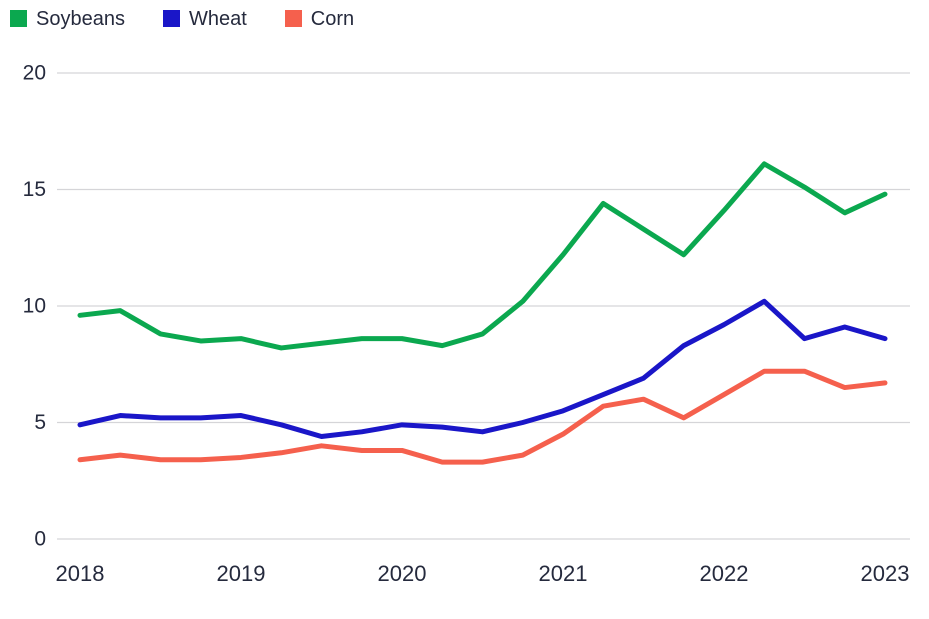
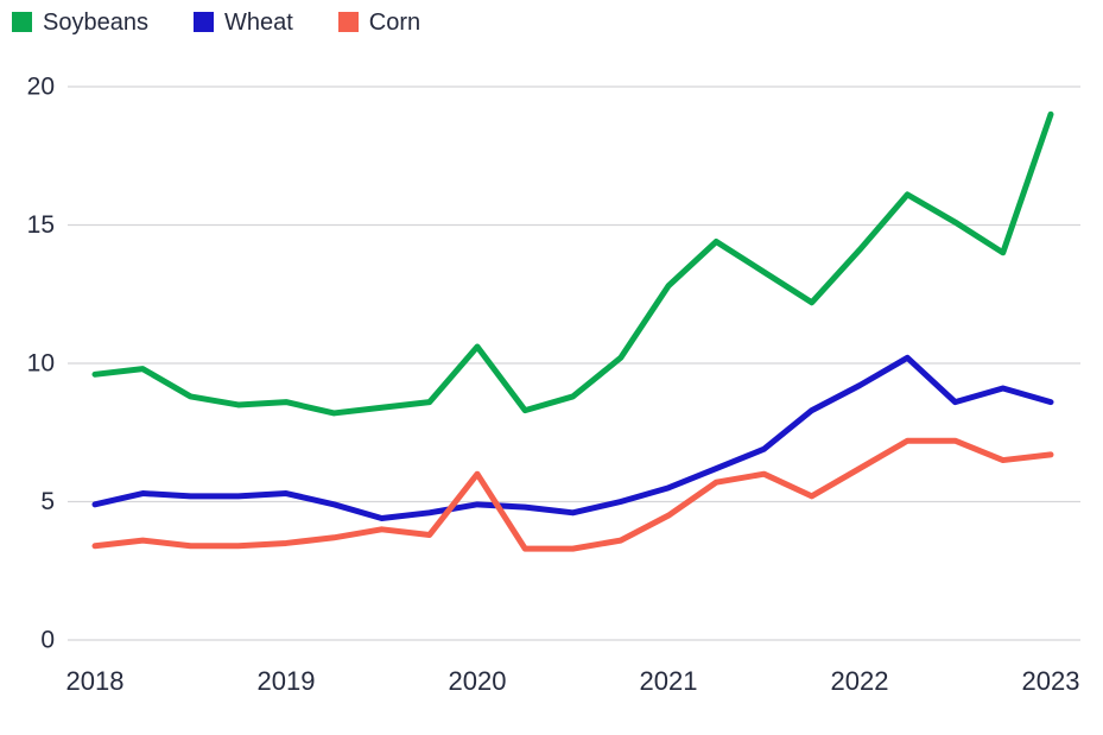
Soybeans/2020: 8.6 -> 10.6
Corn/2020: 3.8 -> 6.0
Soybeans/2021: 12.2 -> 12.8
Soybeans/2023: 14.8 -> 19.0
